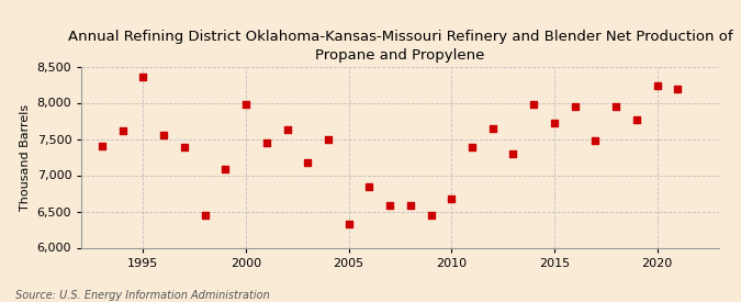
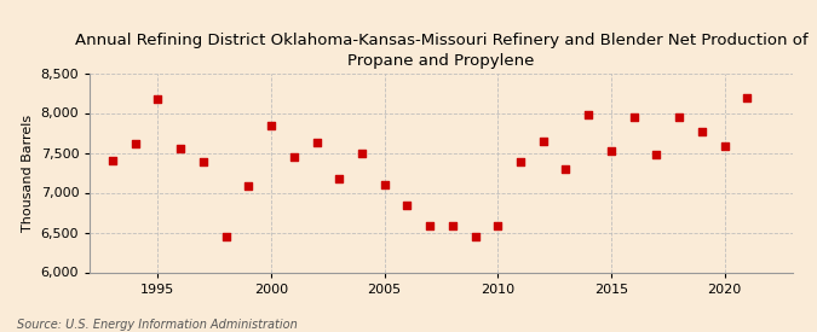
1995: 8,360 -> 8,170
2000: 7,980 -> 7,840
2005: 6,320 -> 7,100
2010: 6,680 -> 6,580
2015: 7,720 -> 7,530
2020: 8,240 -> 7,590
